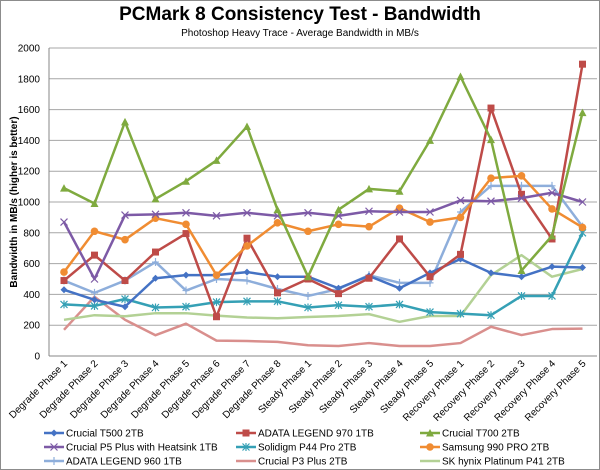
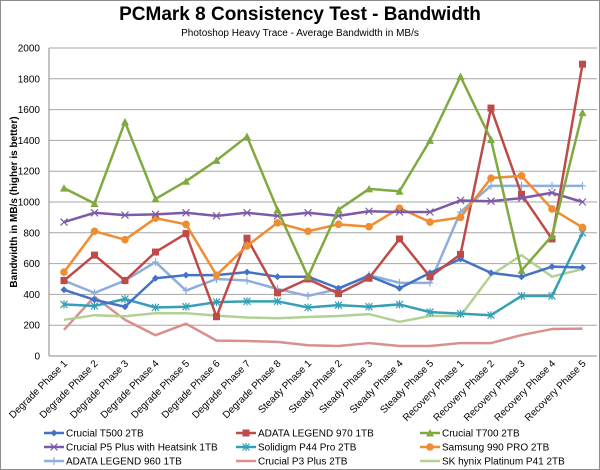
Crucial P5 Plus with Heatsink 1TB/Degrade Phase 2: 500 -> 930
Crucial T700 2TB/Degrade Phase 7: 1490 -> 1420
Crucial P3 Plus 2TB/Recovery Phase 2: 190 -> 80
ADATA LEGEND 960 1TB/Recovery Phase 5: 840 -> 1100
